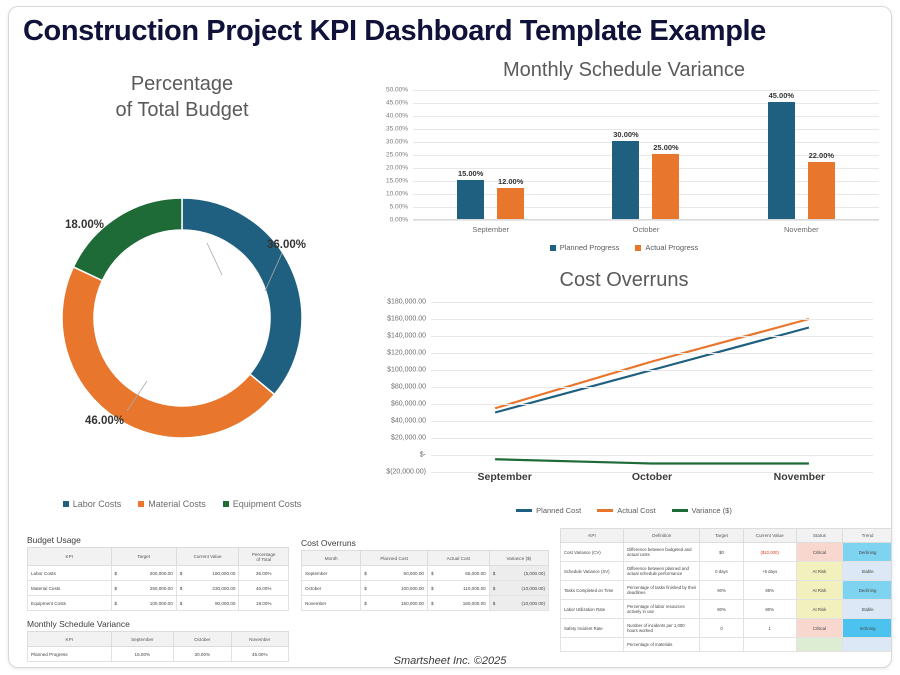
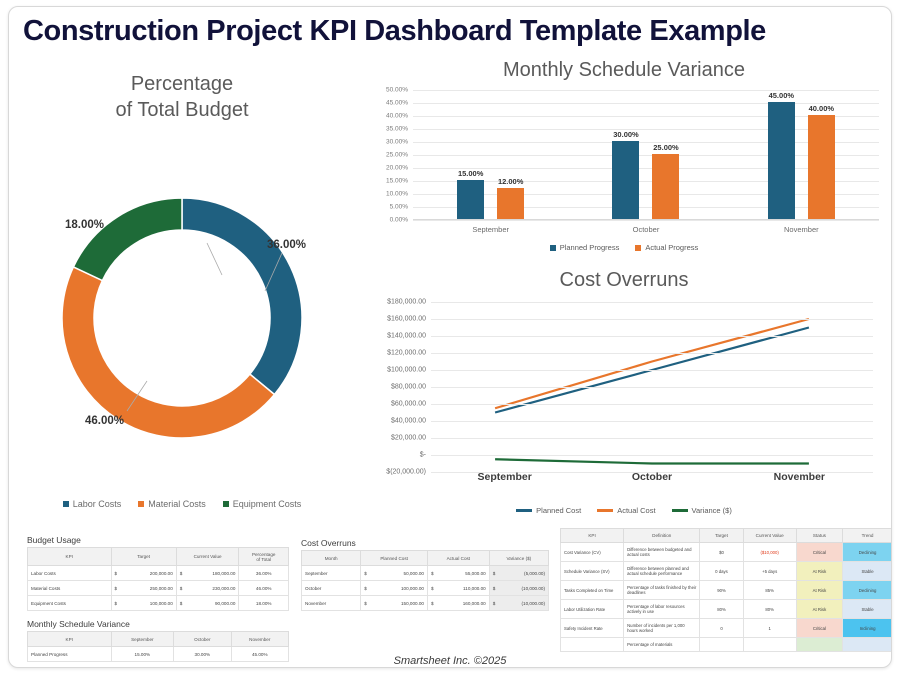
Monthly Schedule Variance/Actual Progress/November: 22.00% -> 40.00%
